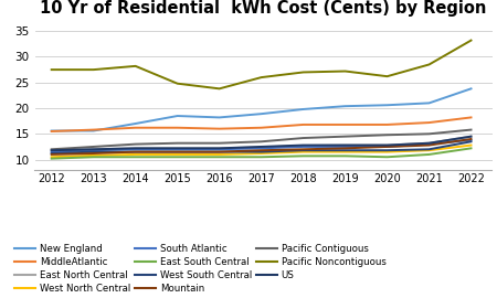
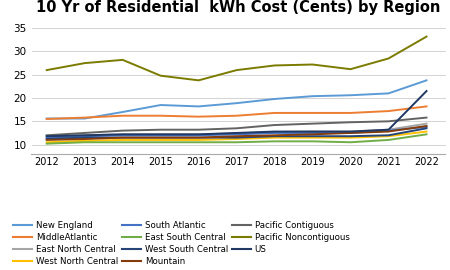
Pacific Noncontiguous/2012: 27.5 -> 26.0
US/2022: 14.5 -> 21.5
